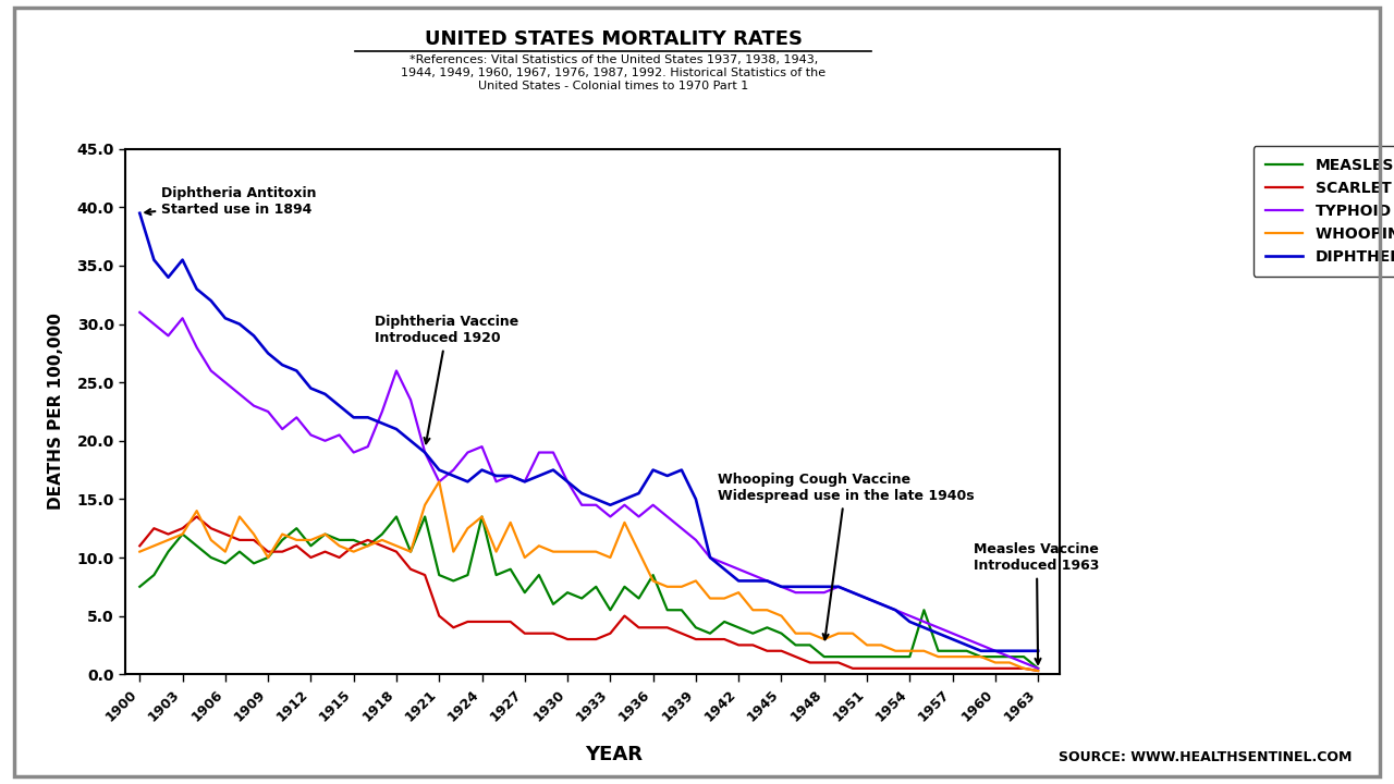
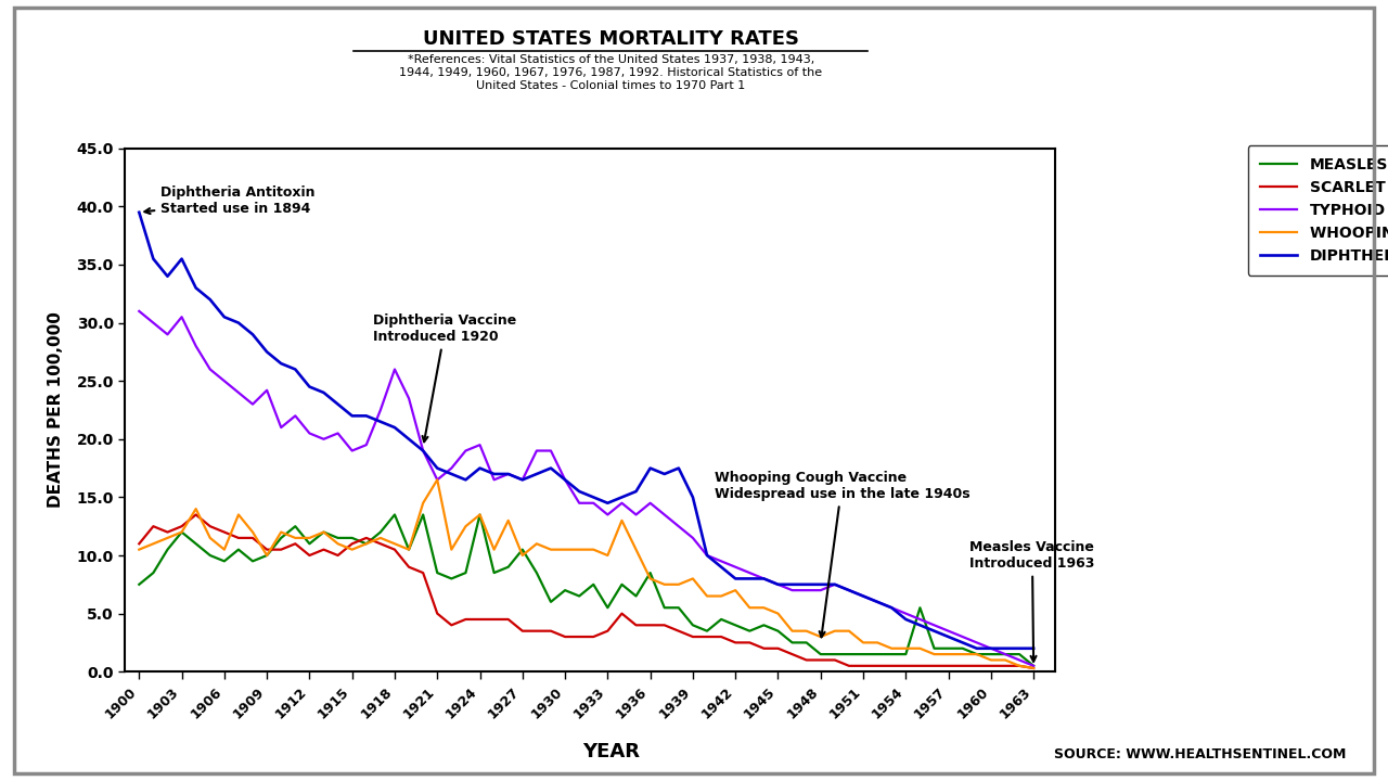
TYPHOID/1909: 22.5 -> 24.2
MEASLES/1927: 7.0 -> 10.5
